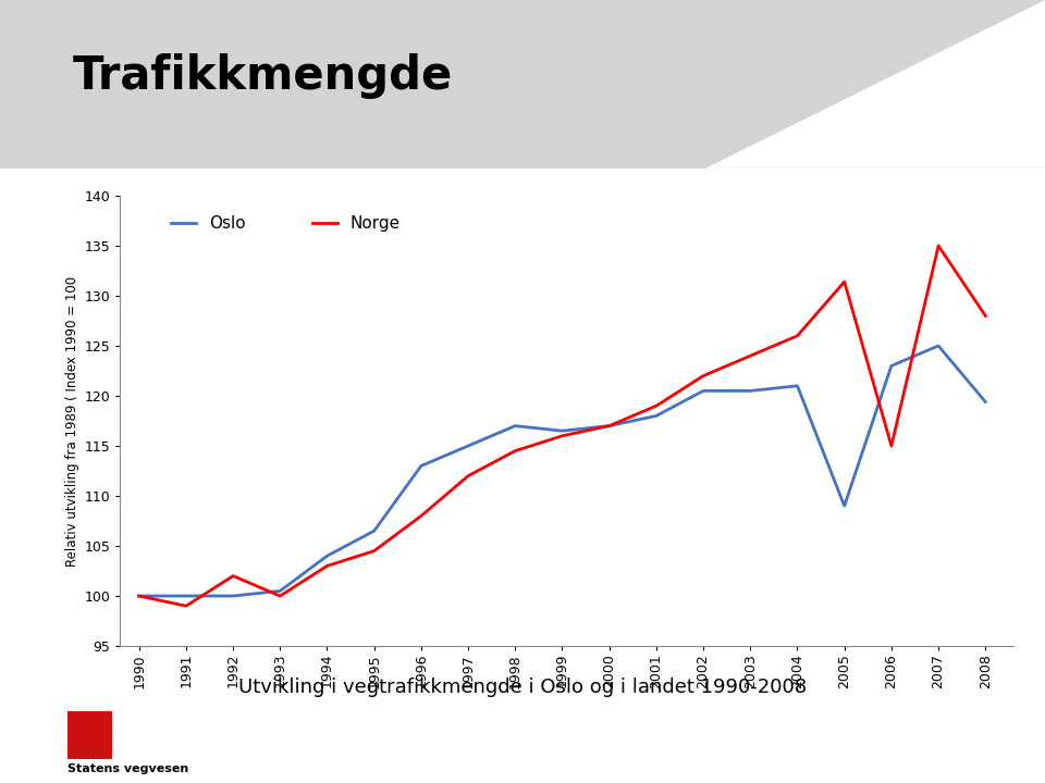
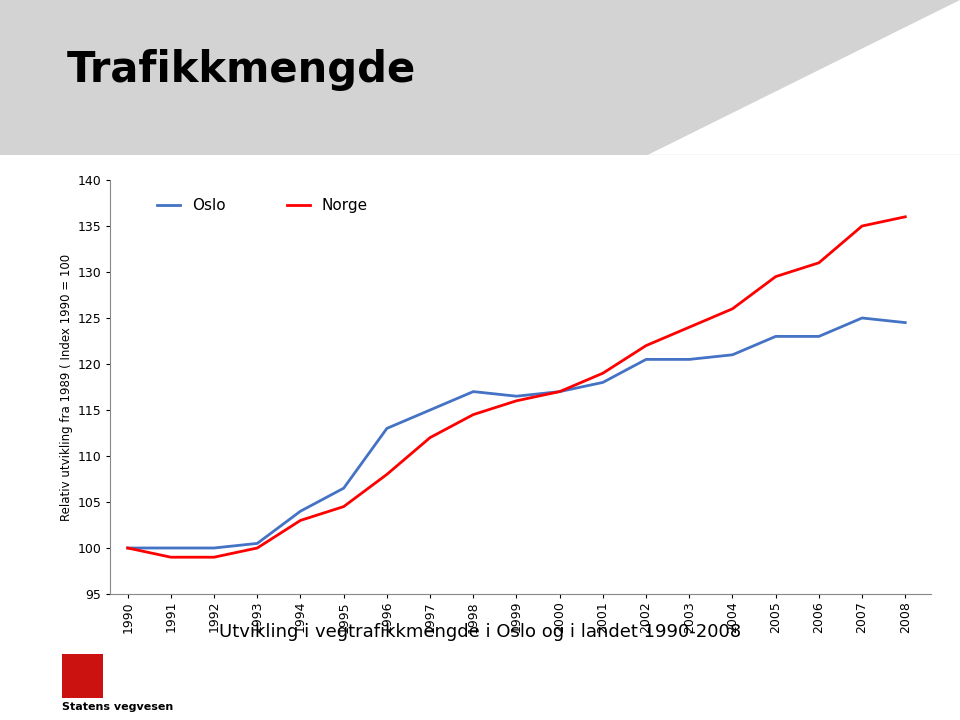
Norge/1992: 102.0 -> 99.0
Oslo/2005: 109.0 -> 123.0
Norge/2005: 131.4 -> 129.5
Norge/2006: 115.0 -> 131.0
Oslo/2008: 119.4 -> 124.5
Norge/2008: 128.0 -> 136.0
